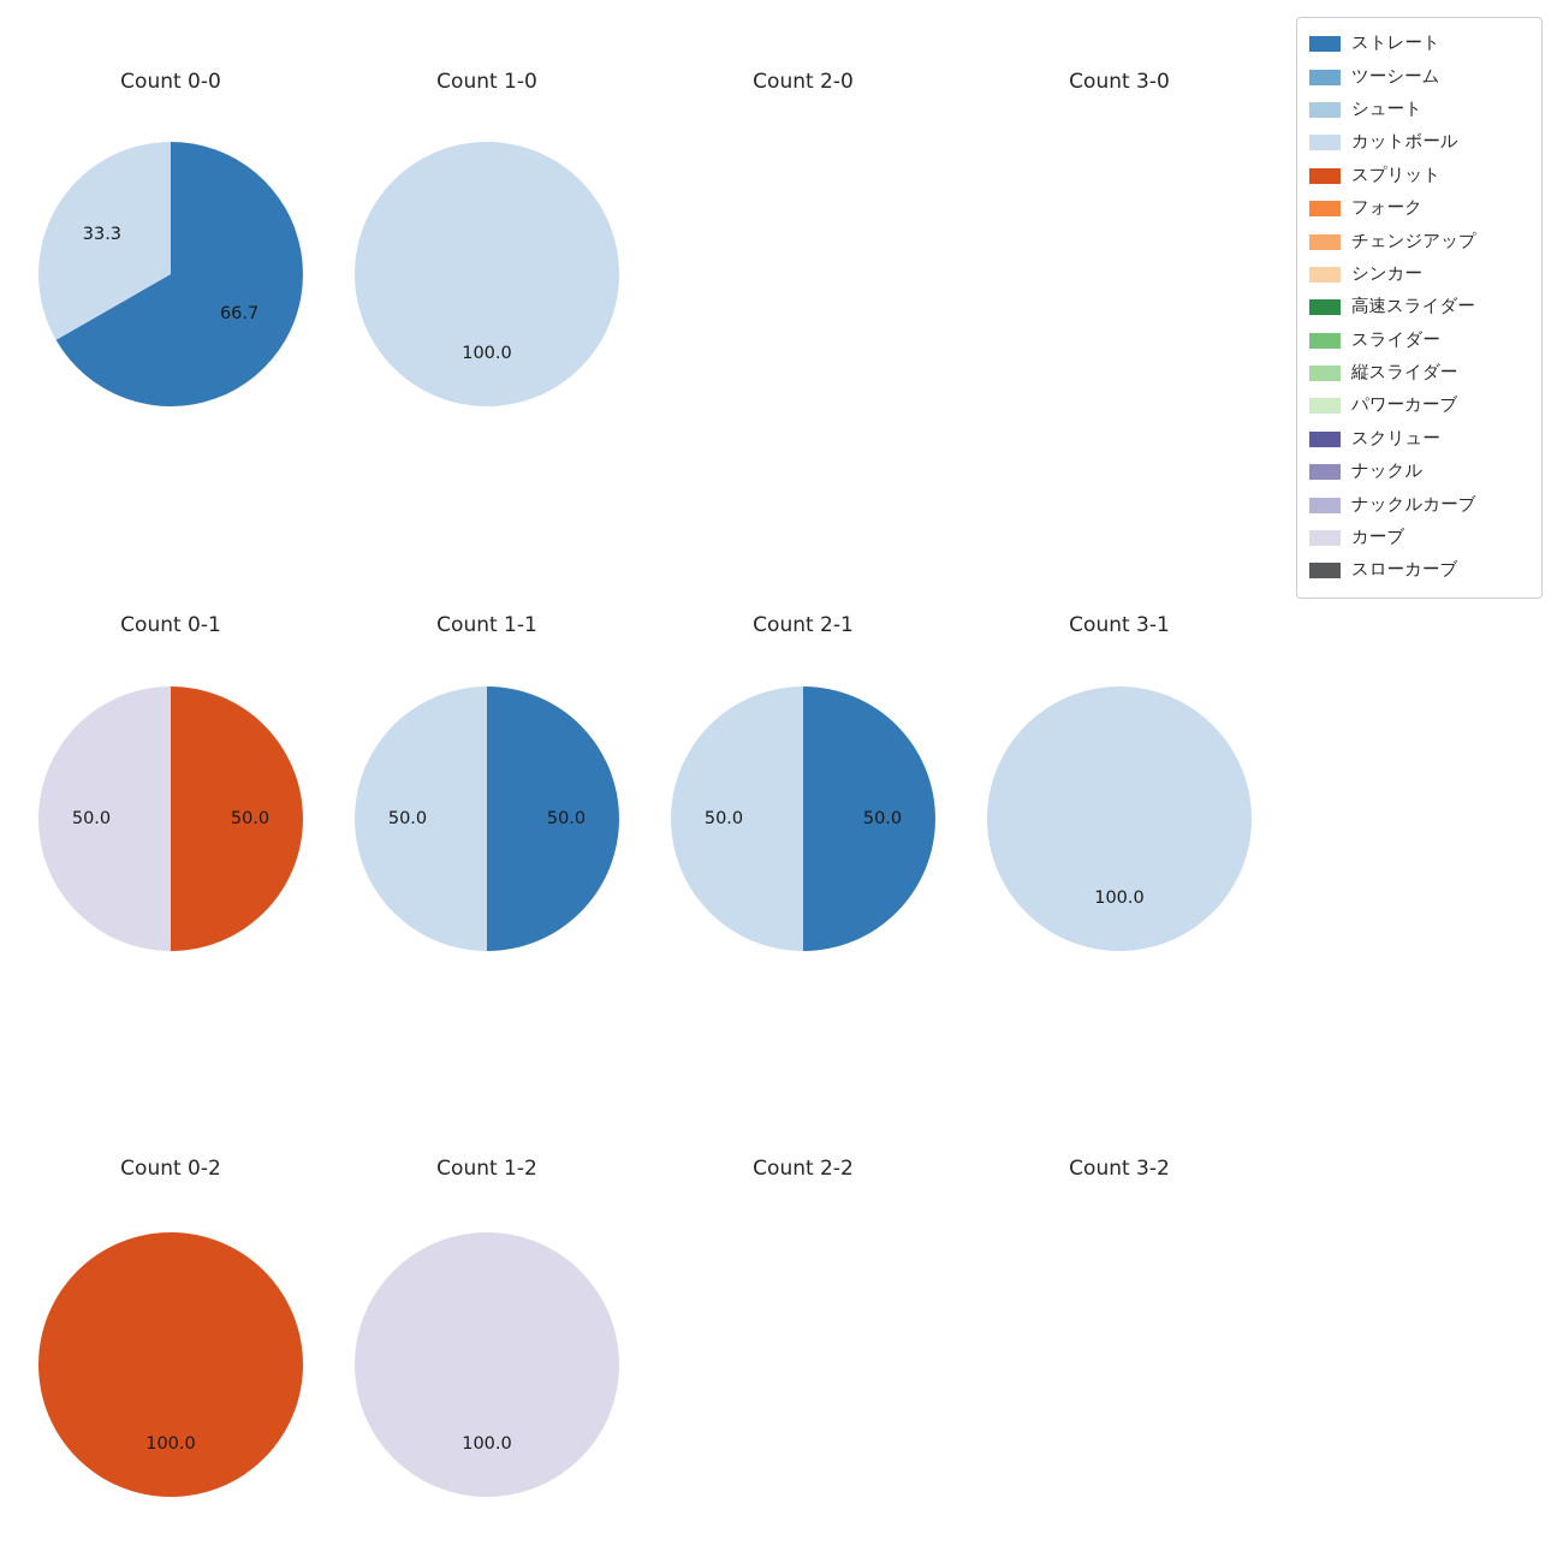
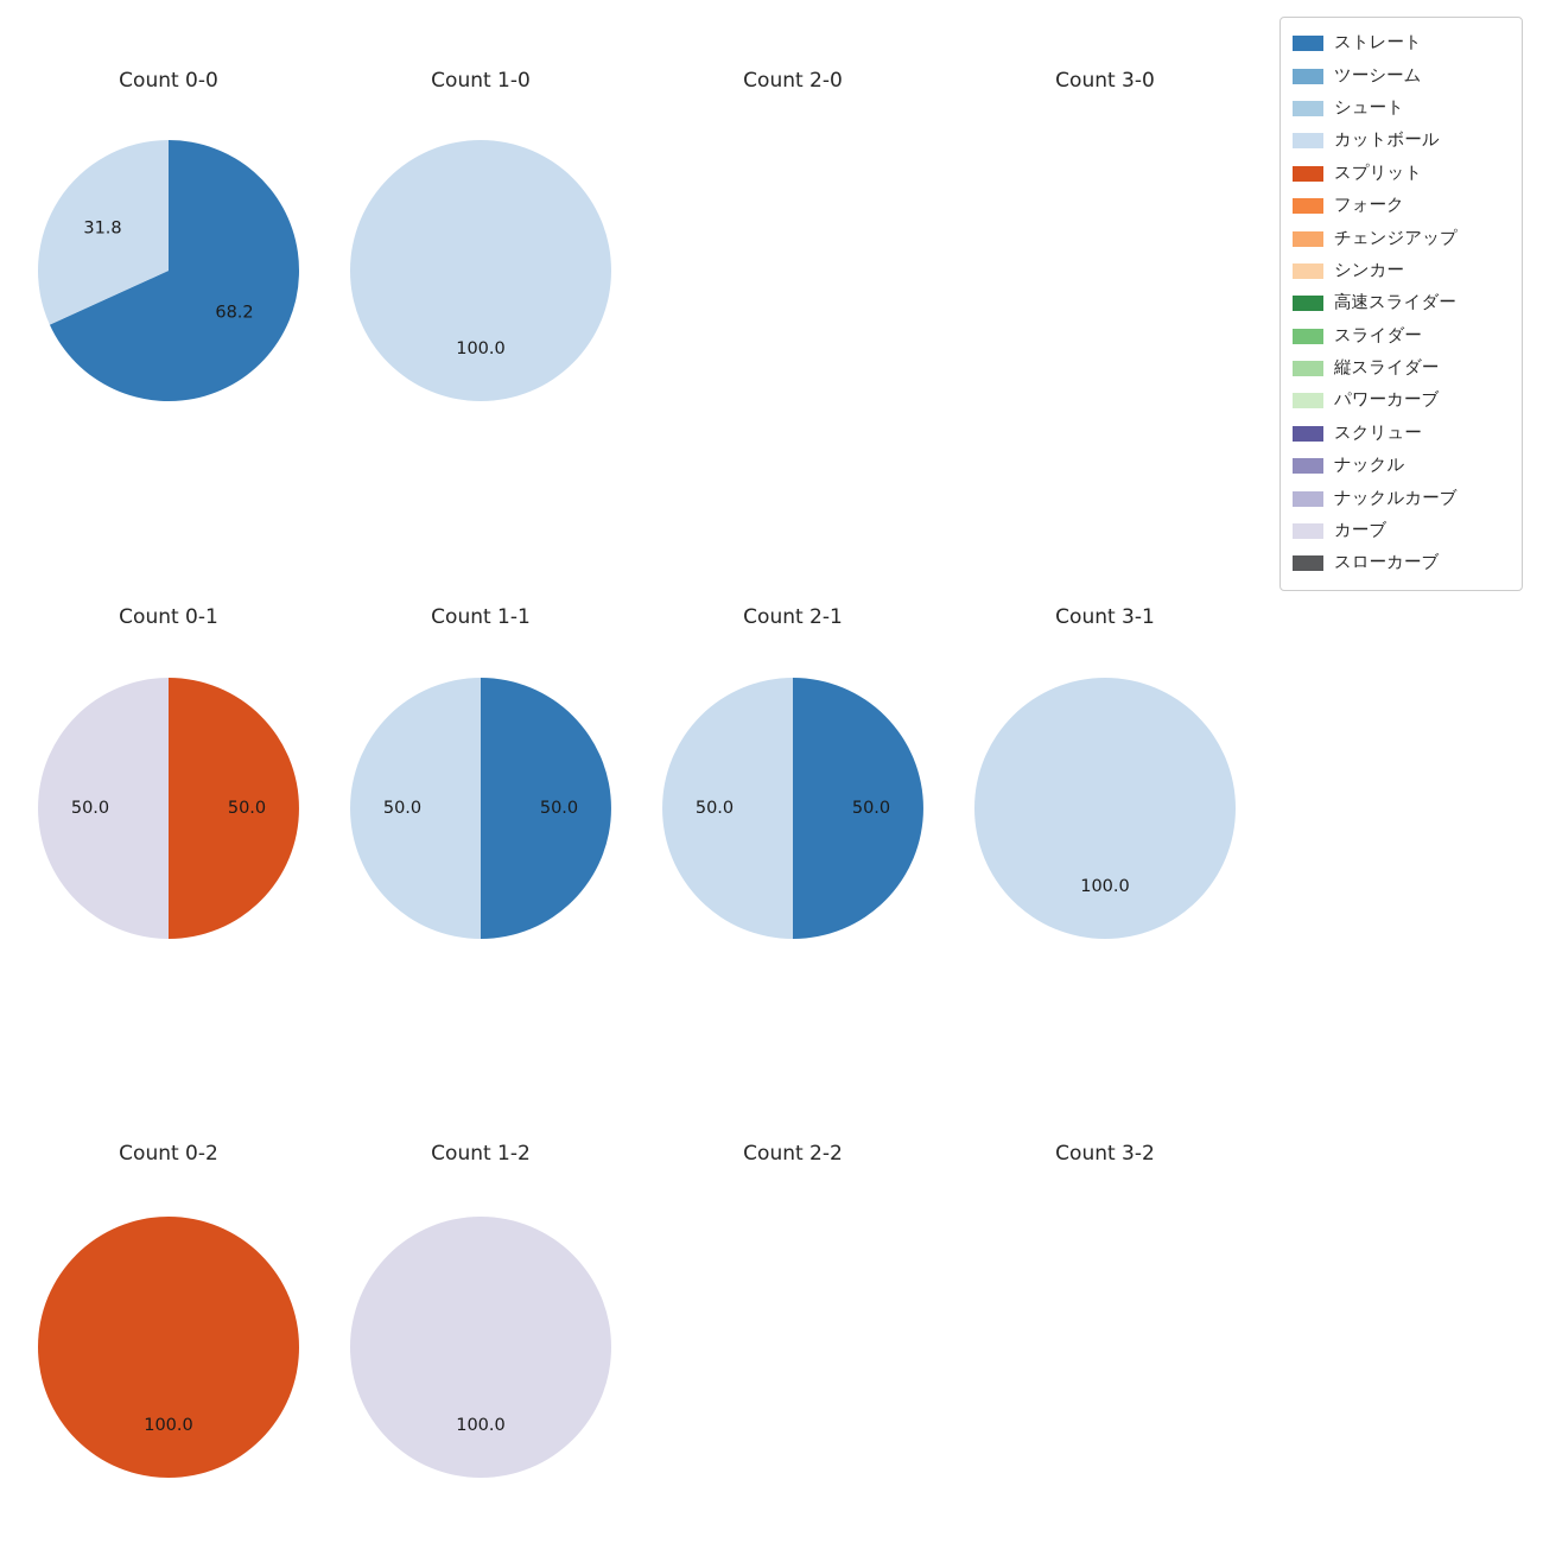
Count 0-0/ストレート: 66.7 -> 68.2
Count 0-0/カットボール: 33.3 -> 31.8
